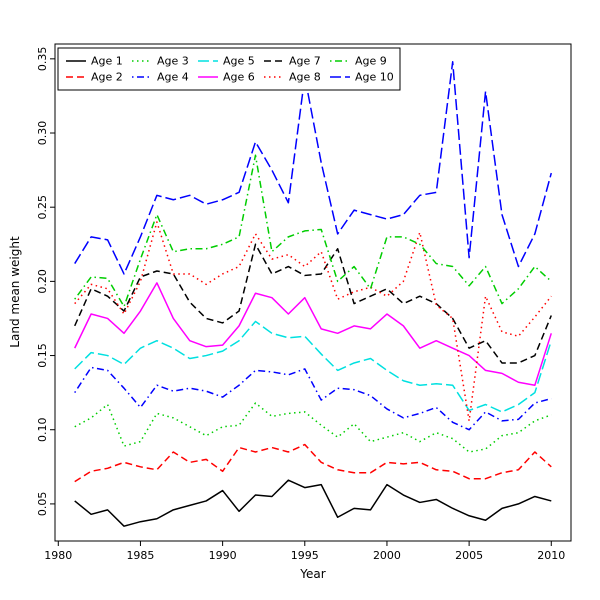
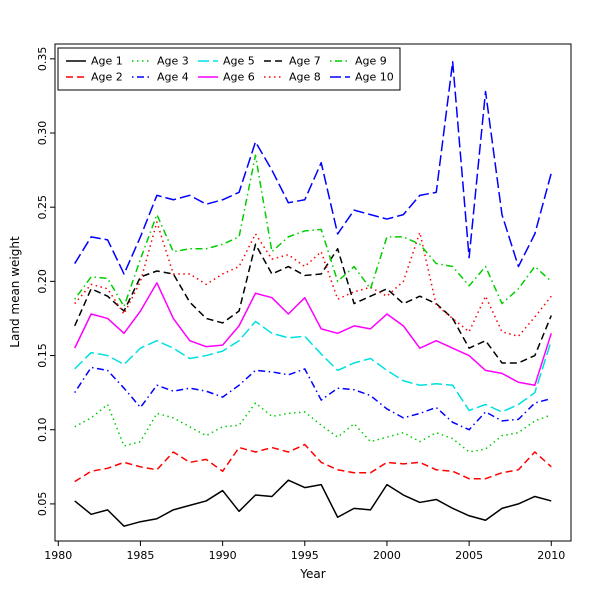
Age 10/1995: 0.338 -> 0.255
Age 8/2005: 0.106 -> 0.166
